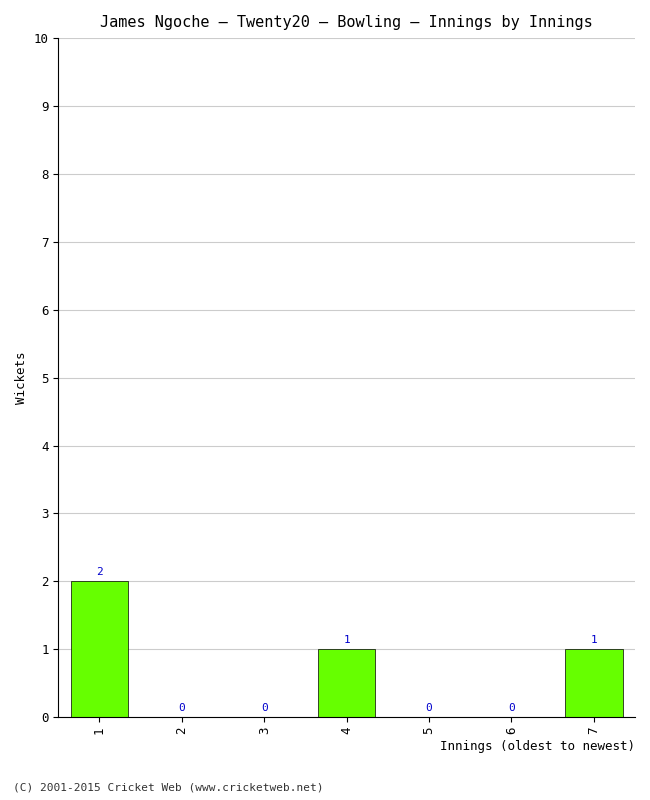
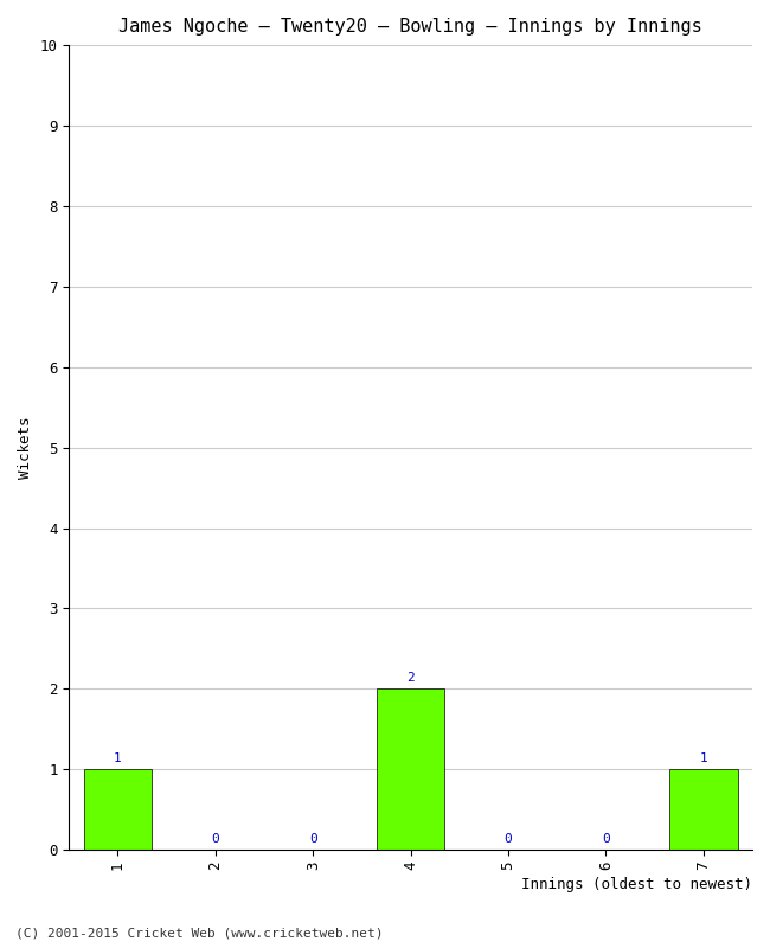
1: 2 -> 1
4: 1 -> 2
